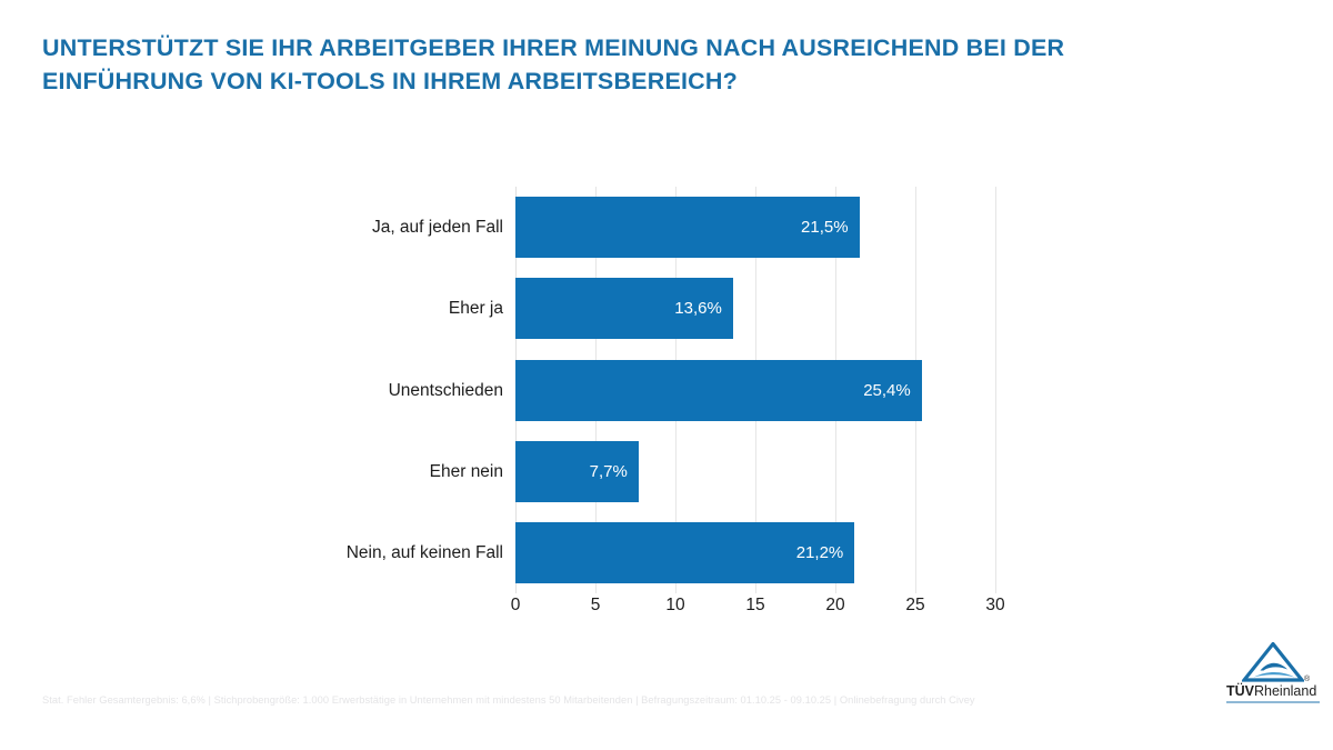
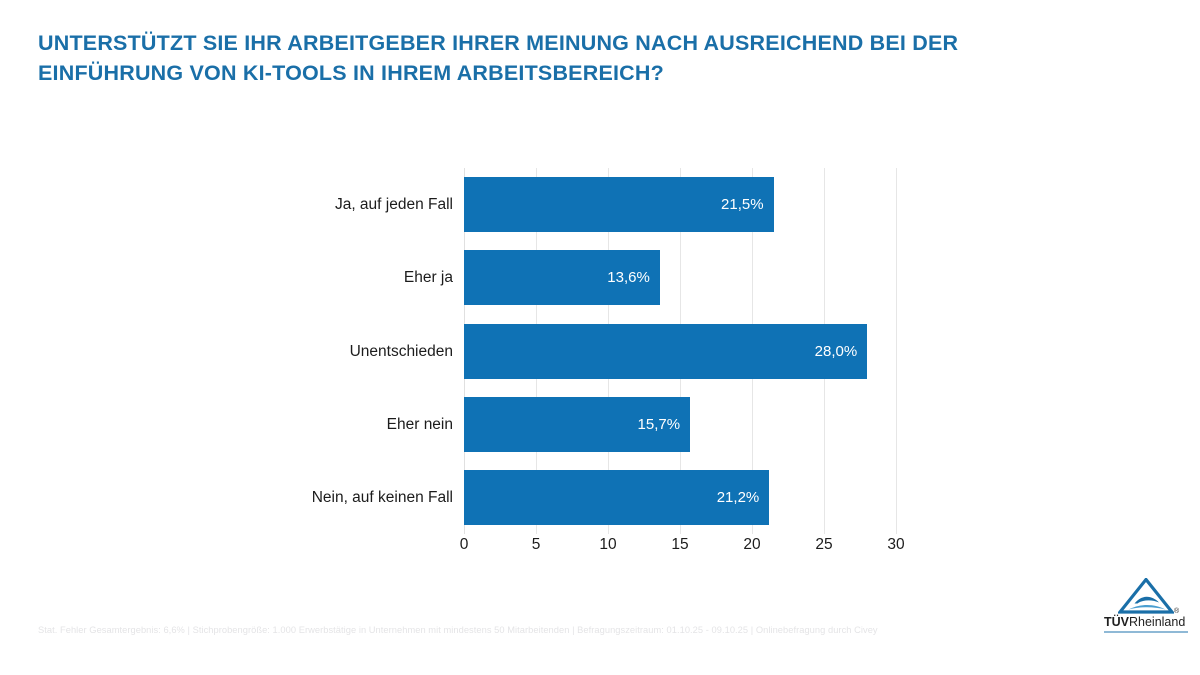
Unentschieden: 25,4% -> 28,0%
Eher nein: 7,7% -> 15,7%
